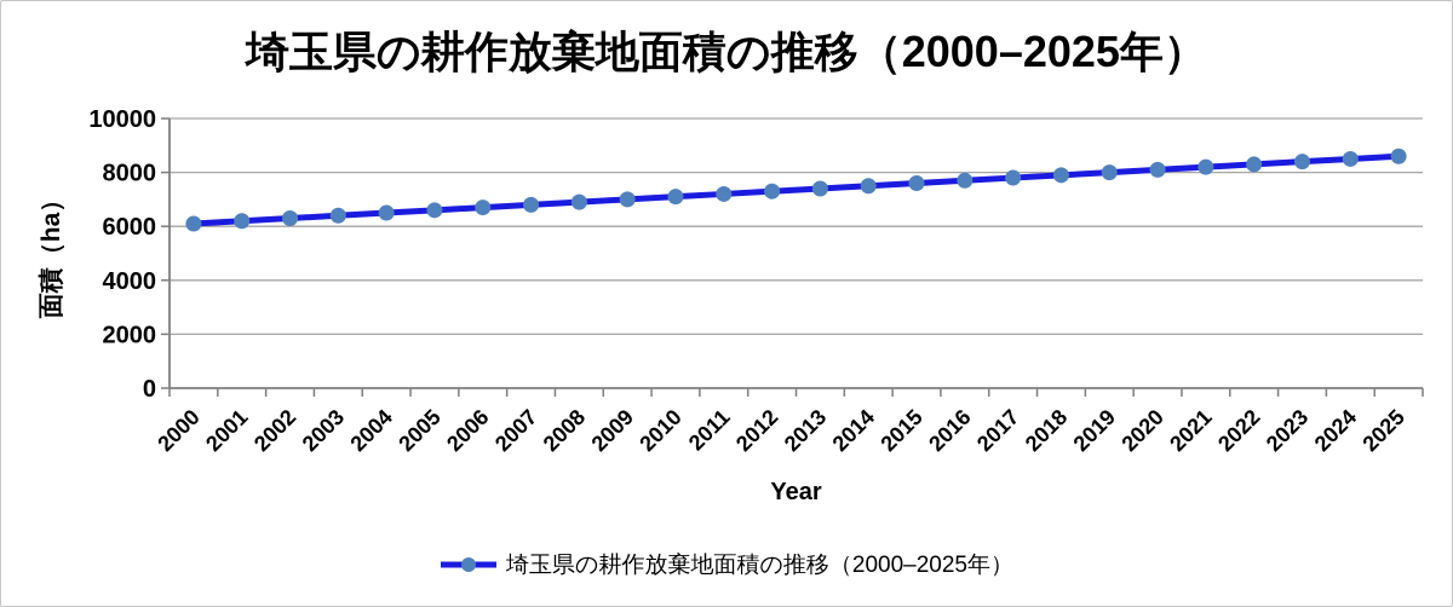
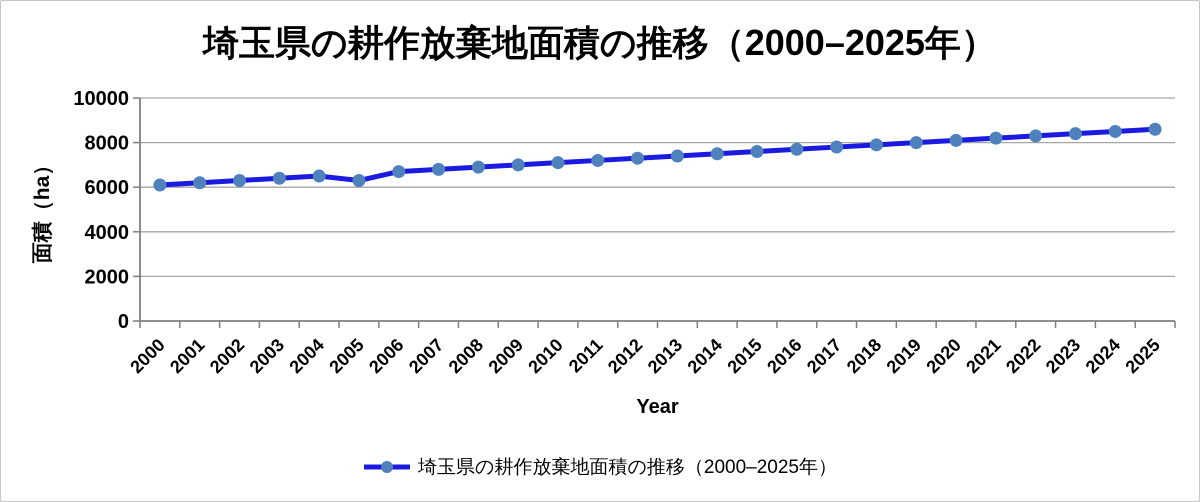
2005: 6600 -> 6300
